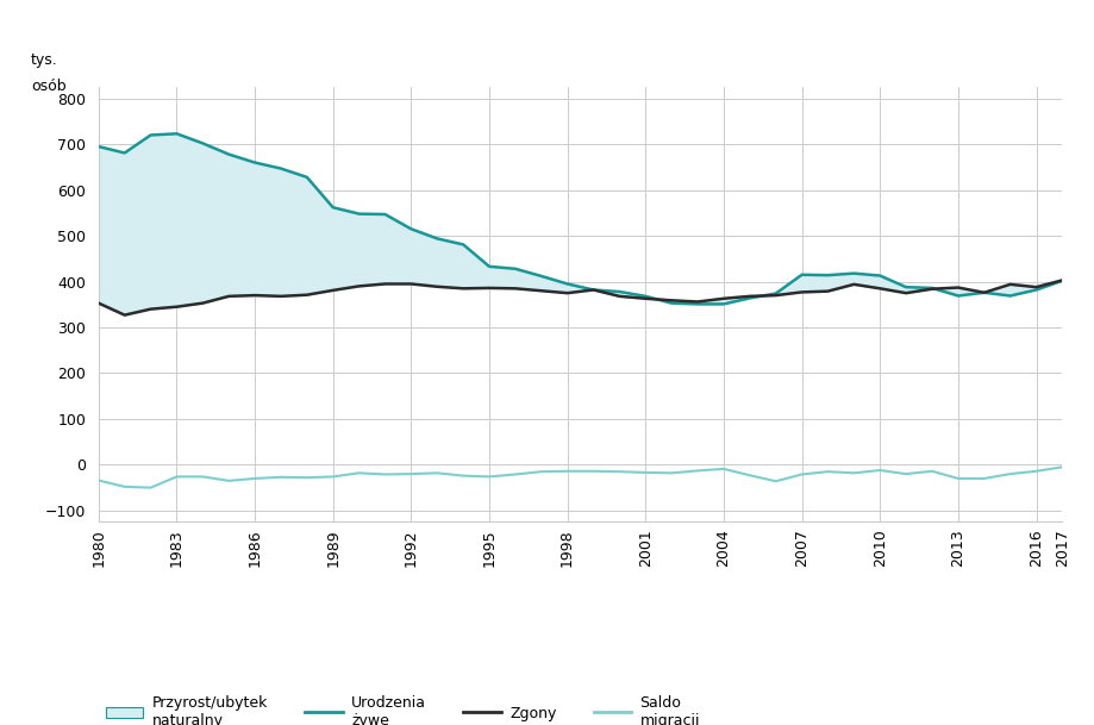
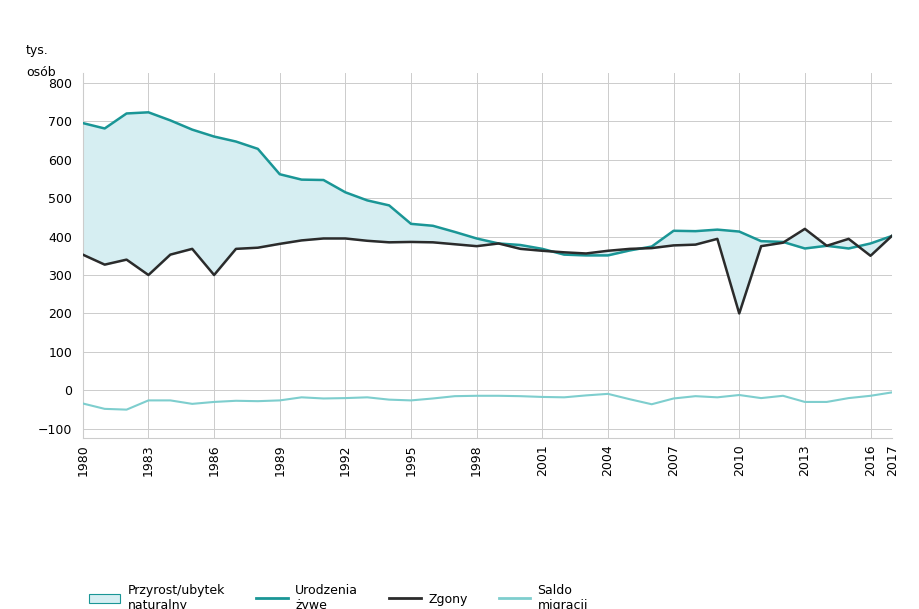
Zgony/1983: 345 -> 300
Zgony/1986: 370 -> 300
Zgony/2010: 385 -> 200
Zgony/2013: 387 -> 420
Zgony/2016: 388 -> 350
